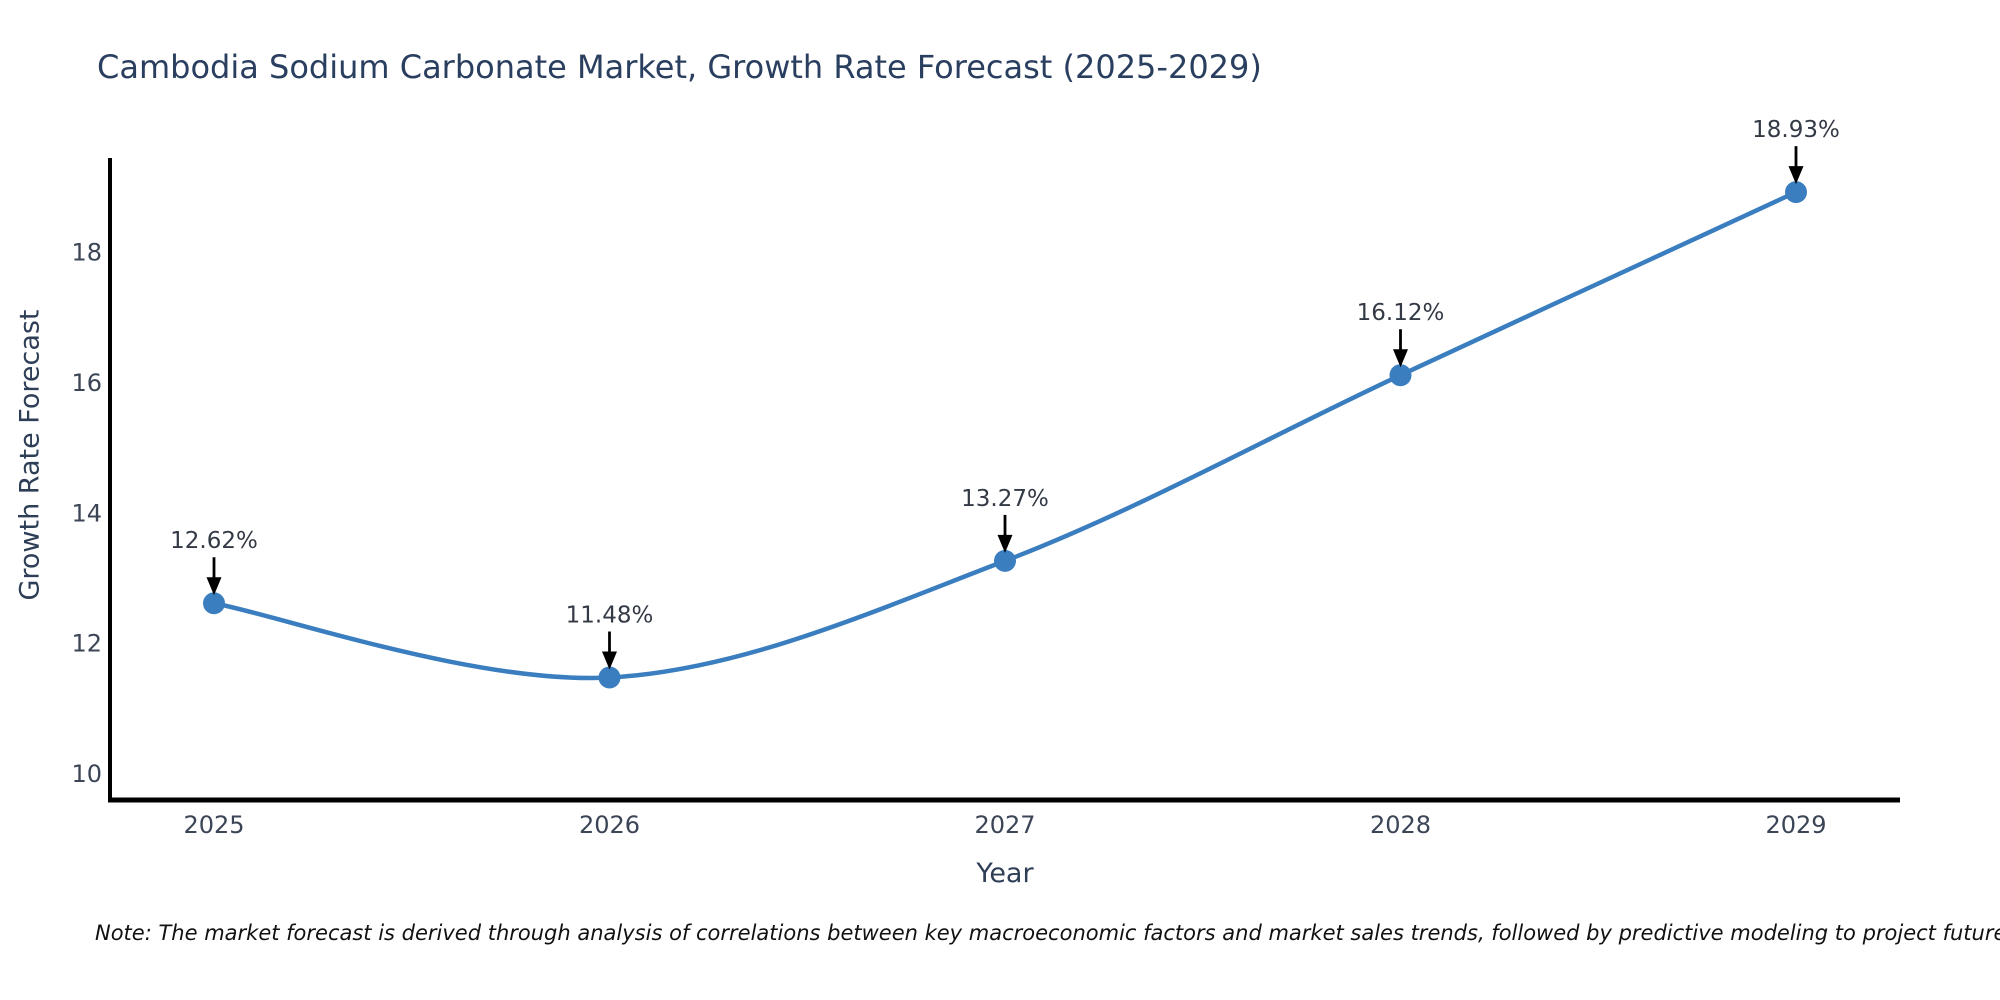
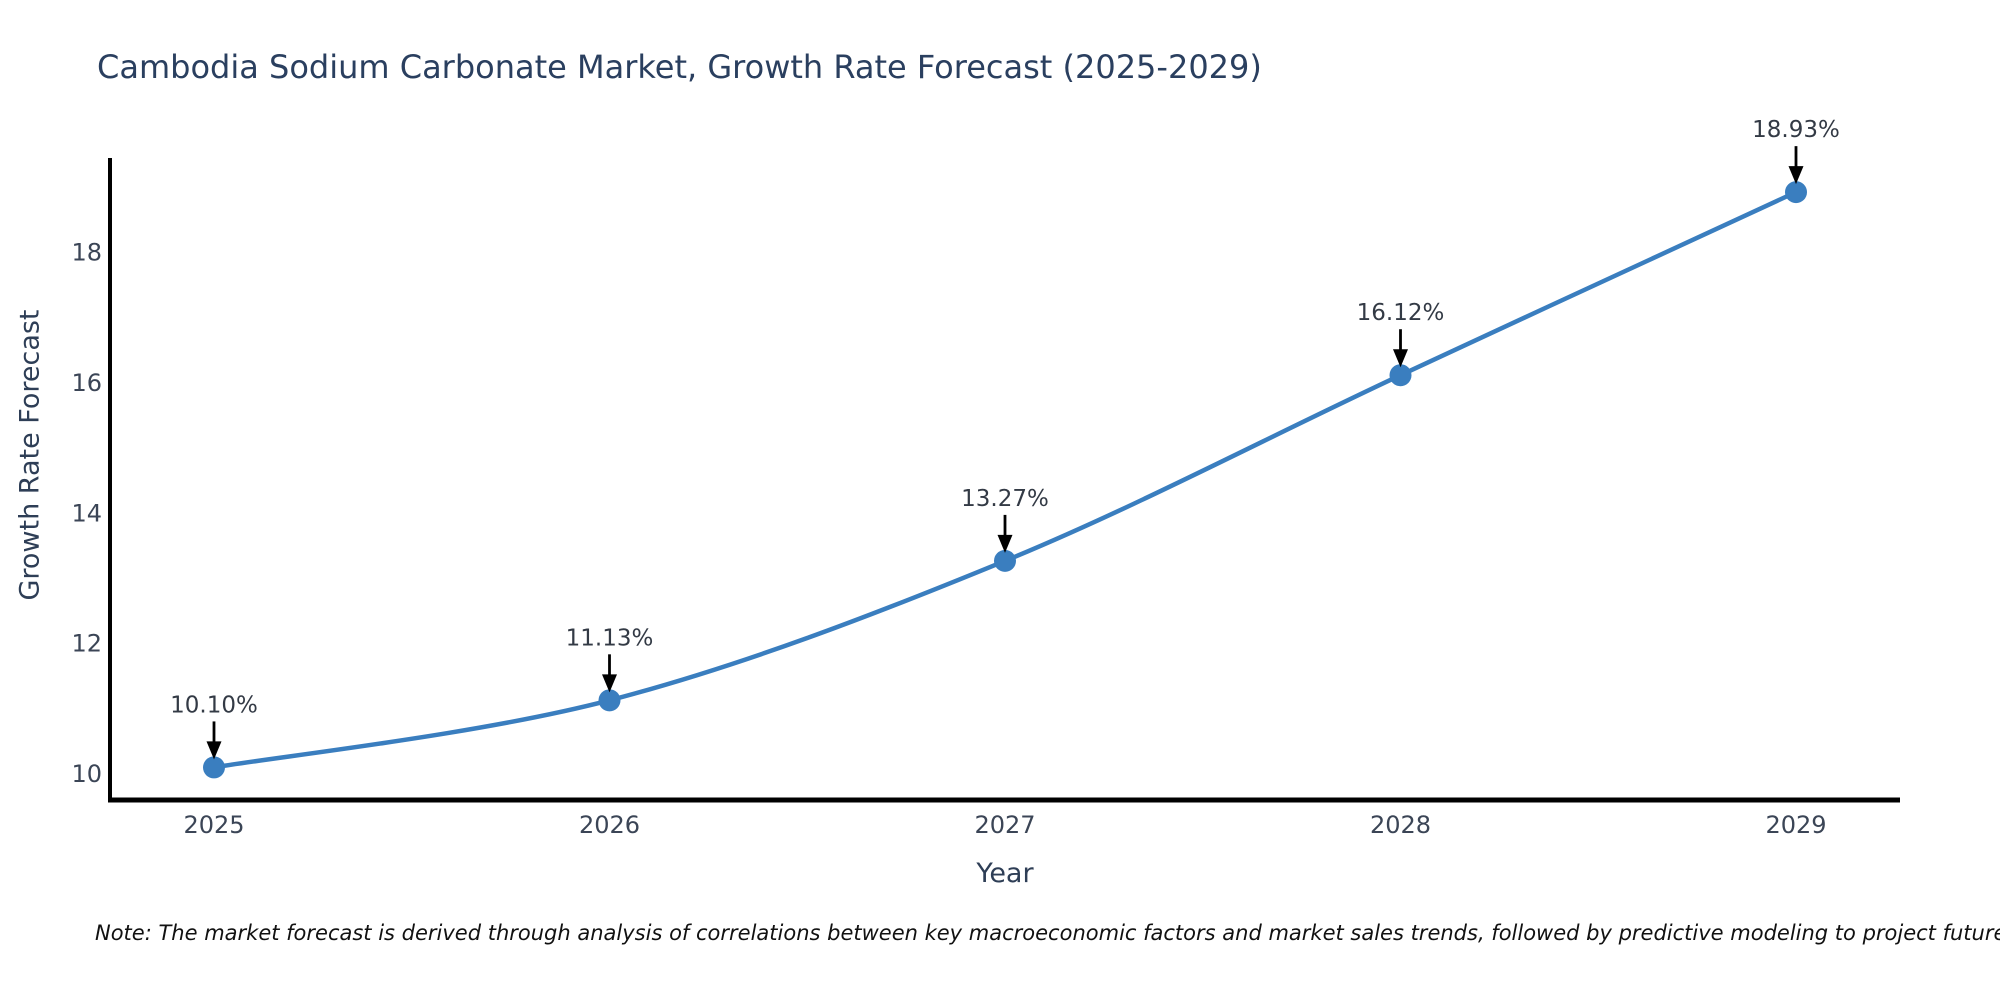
2025: 12.62% -> 10.10%
2026: 11.48% -> 11.13%
